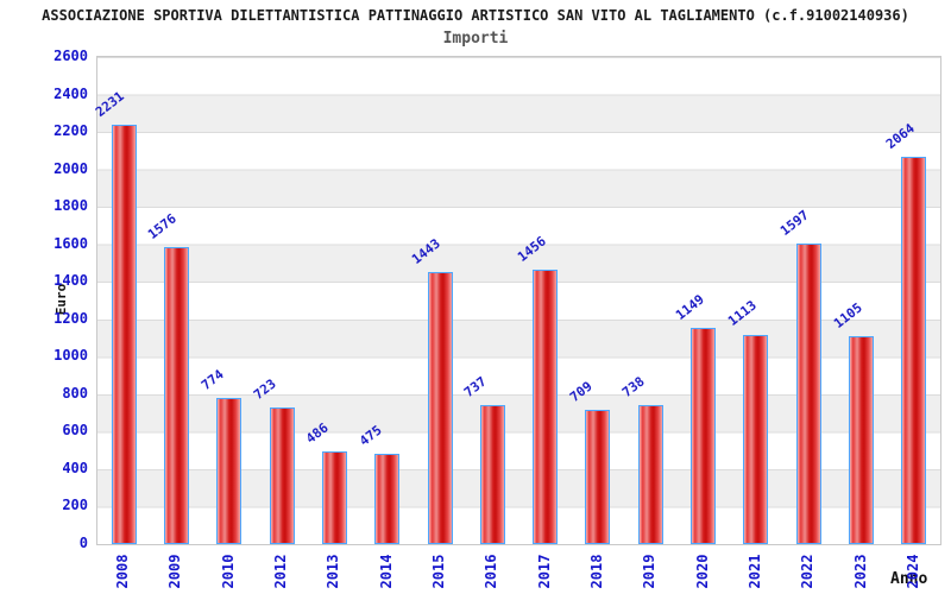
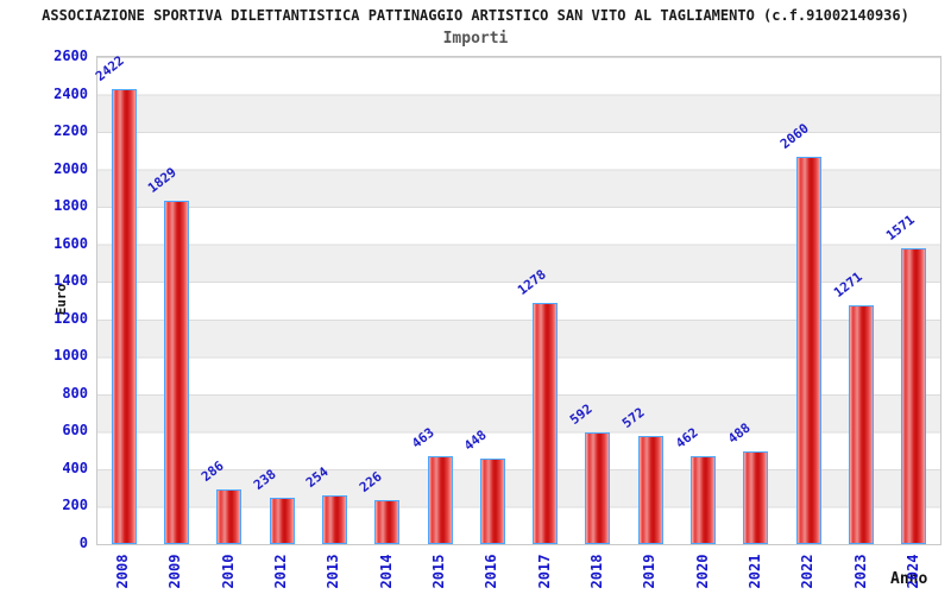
2008: 2231 -> 2422
2009: 1576 -> 1829
2010: 774 -> 286
2012: 723 -> 238
2013: 486 -> 254
2014: 475 -> 226
2015: 1443 -> 463
2016: 737 -> 448
2017: 1456 -> 1278
2018: 709 -> 592
2019: 738 -> 572
2020: 1149 -> 462
2021: 1113 -> 488
2022: 1597 -> 2060
2023: 1105 -> 1271
2024: 2064 -> 1571
